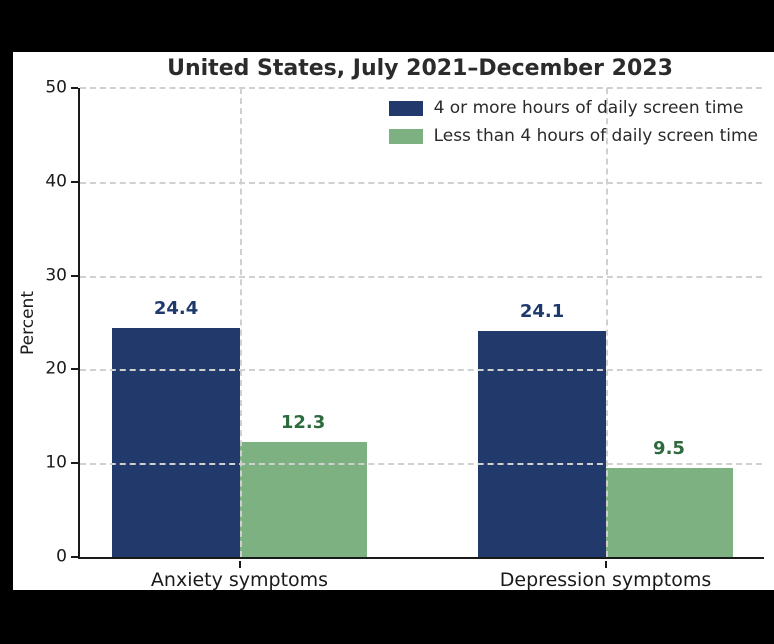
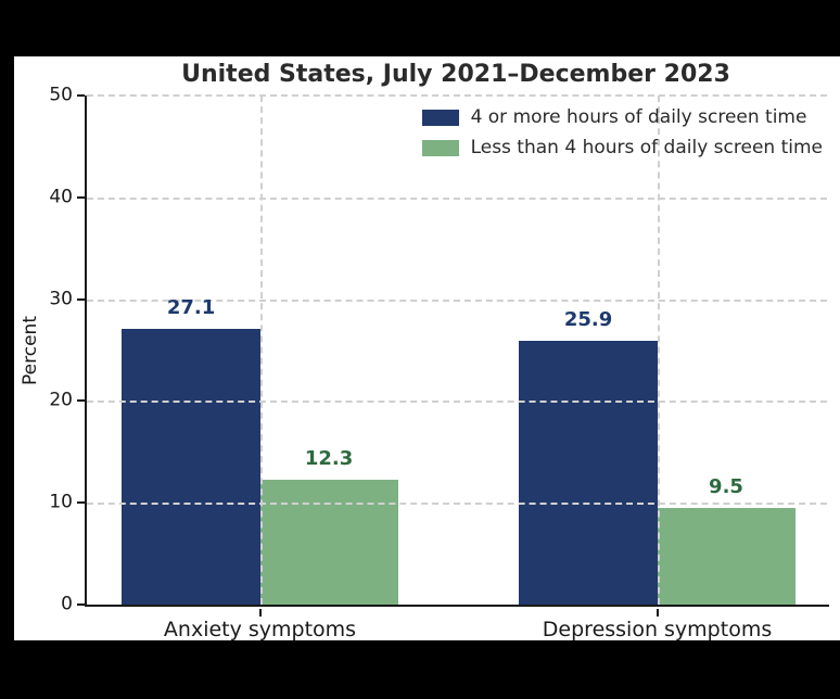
4 or more hours of daily screen time/Anxiety symptoms: 24.4 -> 27.1
4 or more hours of daily screen time/Depression symptoms: 24.1 -> 25.9
